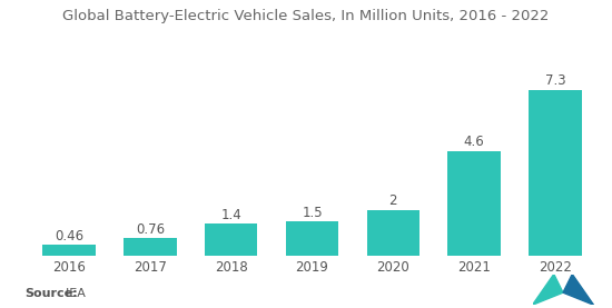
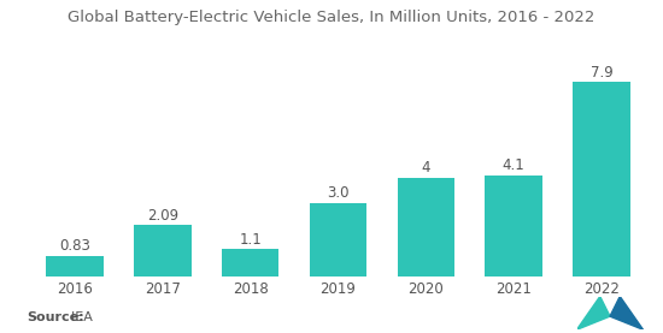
2016: 0.46 -> 0.83
2017: 0.76 -> 2.09
2018: 1.4 -> 1.1
2019: 1.5 -> 3.0
2020: 2 -> 4
2021: 4.6 -> 4.1
2022: 7.3 -> 7.9
